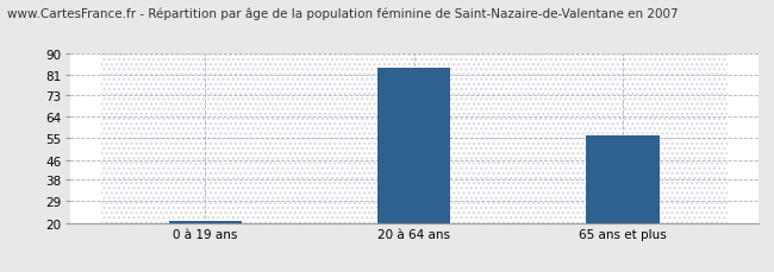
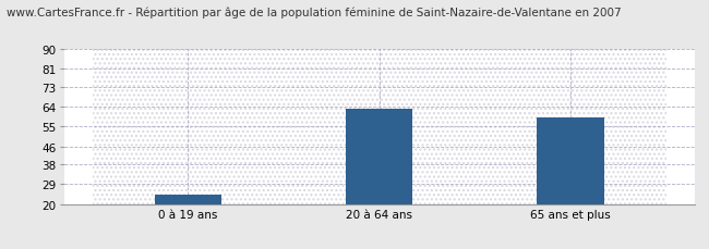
0 à 19 ans: 21 -> 24
20 à 64 ans: 84 -> 63
65 ans et plus: 56 -> 59
